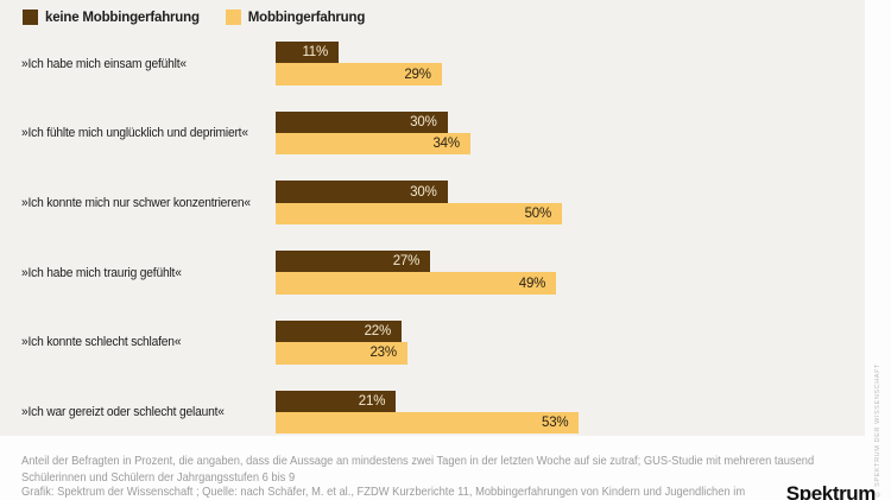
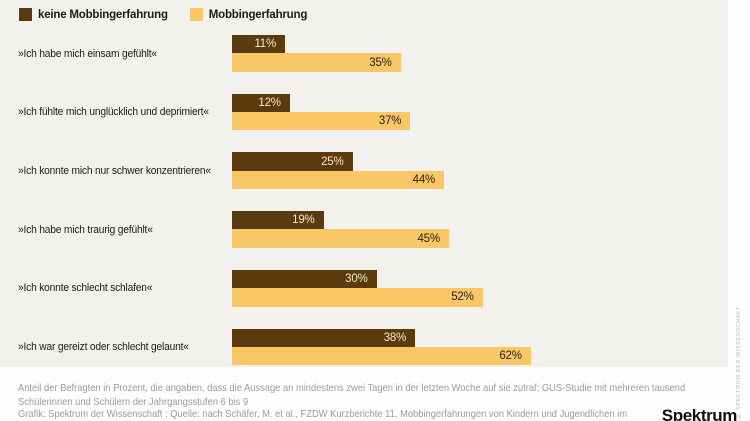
Mobbingerfahrung/»Ich habe mich einsam gefühlt«: 29% -> 35%
keine Mobbingerfahrung/»Ich fühlte mich unglücklich und deprimiert«: 30% -> 12%
Mobbingerfahrung/»Ich fühlte mich unglücklich und deprimiert«: 34% -> 37%
keine Mobbingerfahrung/»Ich konnte mich nur schwer konzentrieren«: 30% -> 25%
Mobbingerfahrung/»Ich konnte mich nur schwer konzentrieren«: 50% -> 44%
keine Mobbingerfahrung/»Ich habe mich traurig gefühlt«: 27% -> 19%
Mobbingerfahrung/»Ich habe mich traurig gefühlt«: 49% -> 45%
keine Mobbingerfahrung/»Ich konnte schlecht schlafen«: 22% -> 30%
Mobbingerfahrung/»Ich konnte schlecht schlafen«: 23% -> 52%
keine Mobbingerfahrung/»Ich war gereizt oder schlecht gelaunt«: 21% -> 38%
Mobbingerfahrung/»Ich war gereizt oder schlecht gelaunt«: 53% -> 62%
